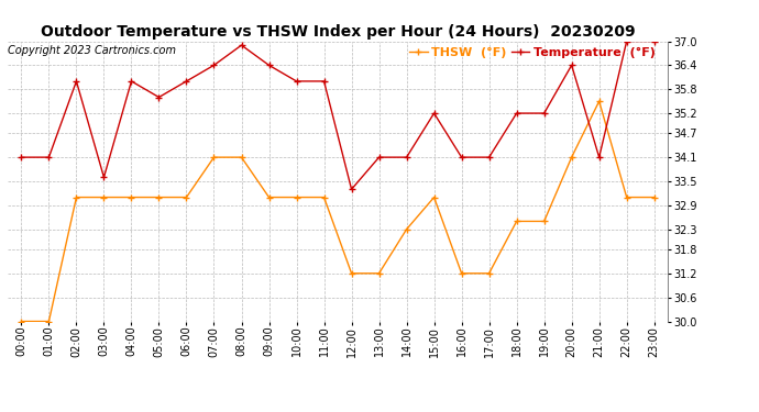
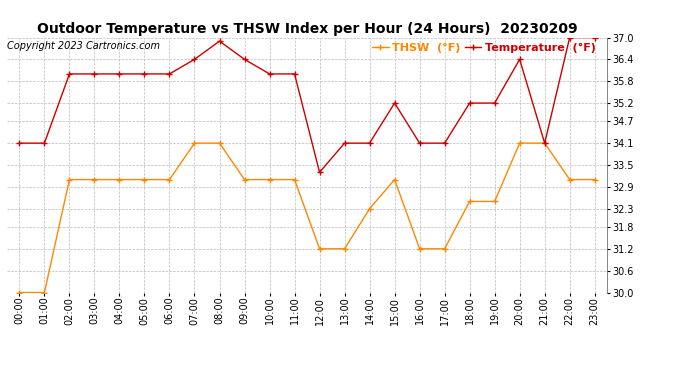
Temperature (°F)/03:00: 33.6 -> 36.0
Temperature (°F)/05:00: 35.6 -> 36.0
THSW (°F)/21:00: 35.5 -> 34.1
